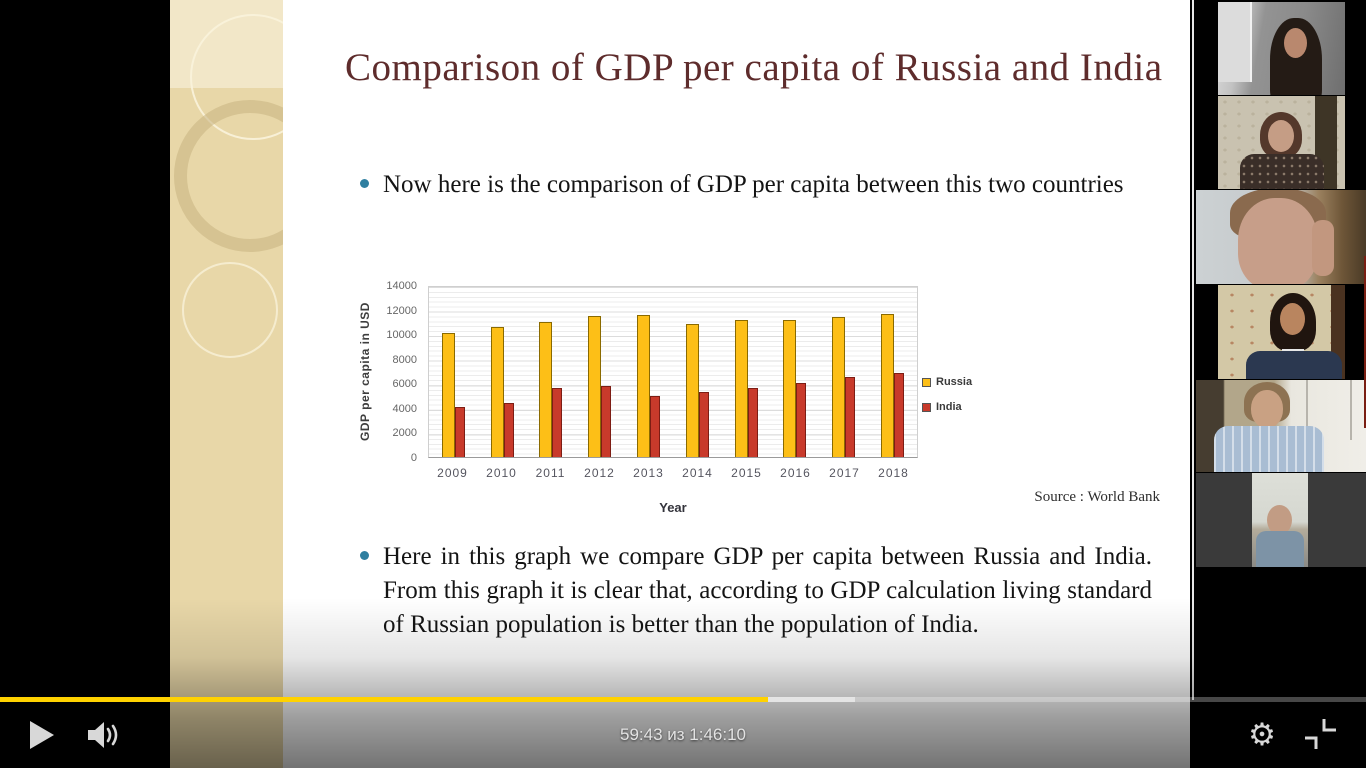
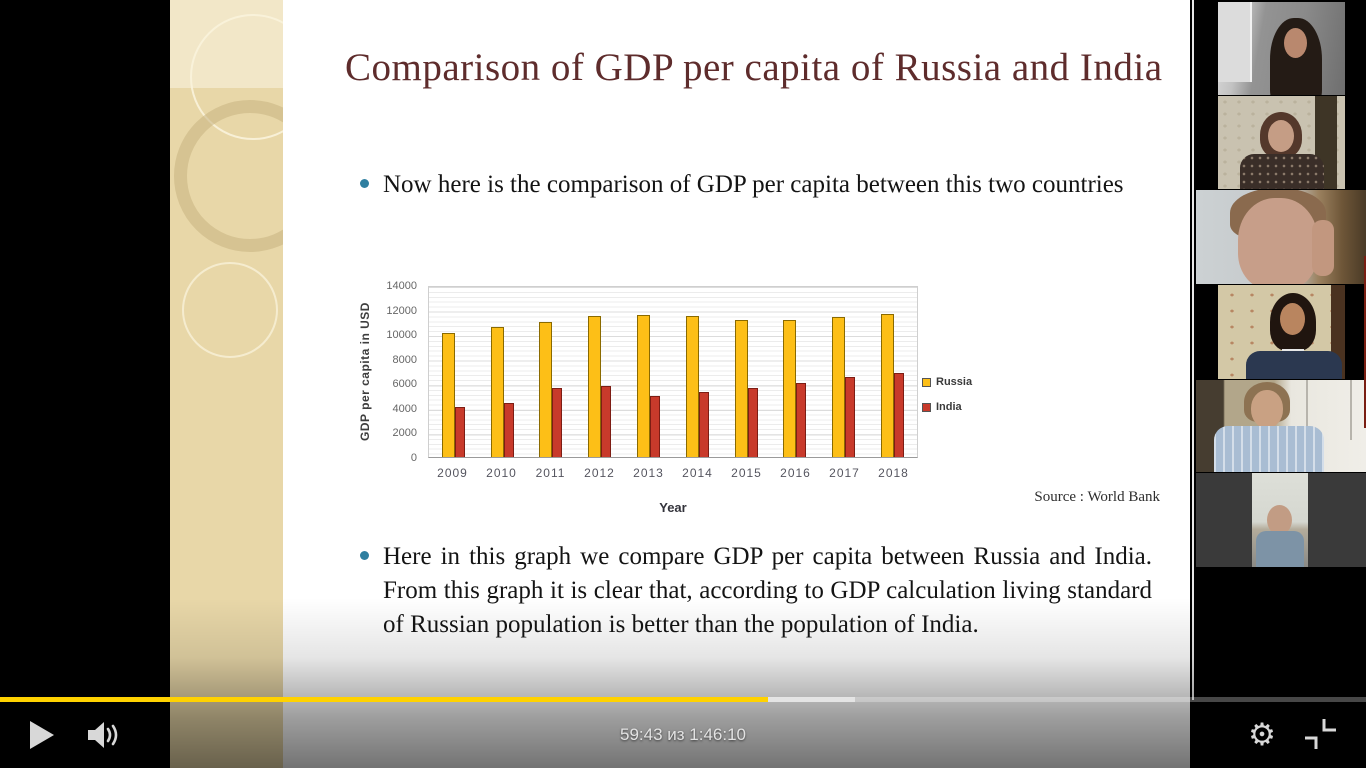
Russia/2014: 10800 -> 11400
